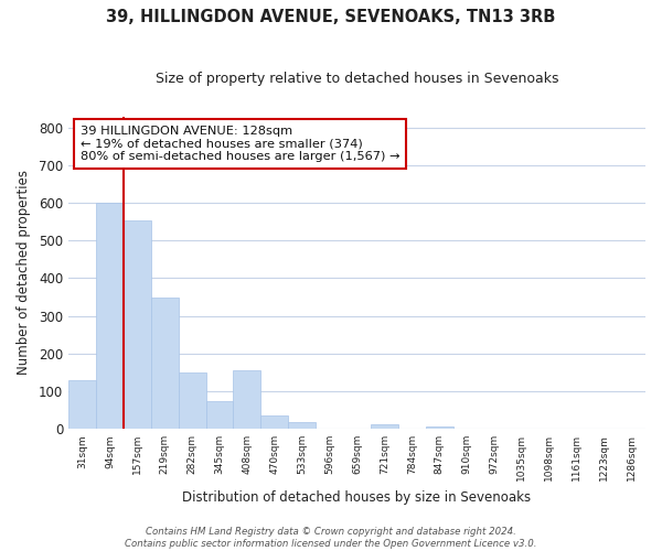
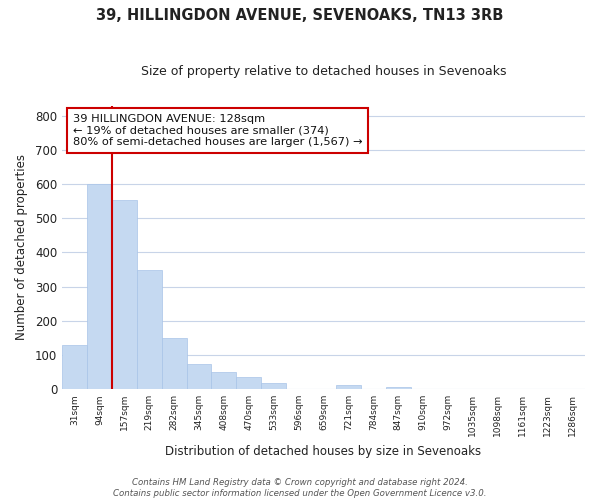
408sqm: 155 -> 50
